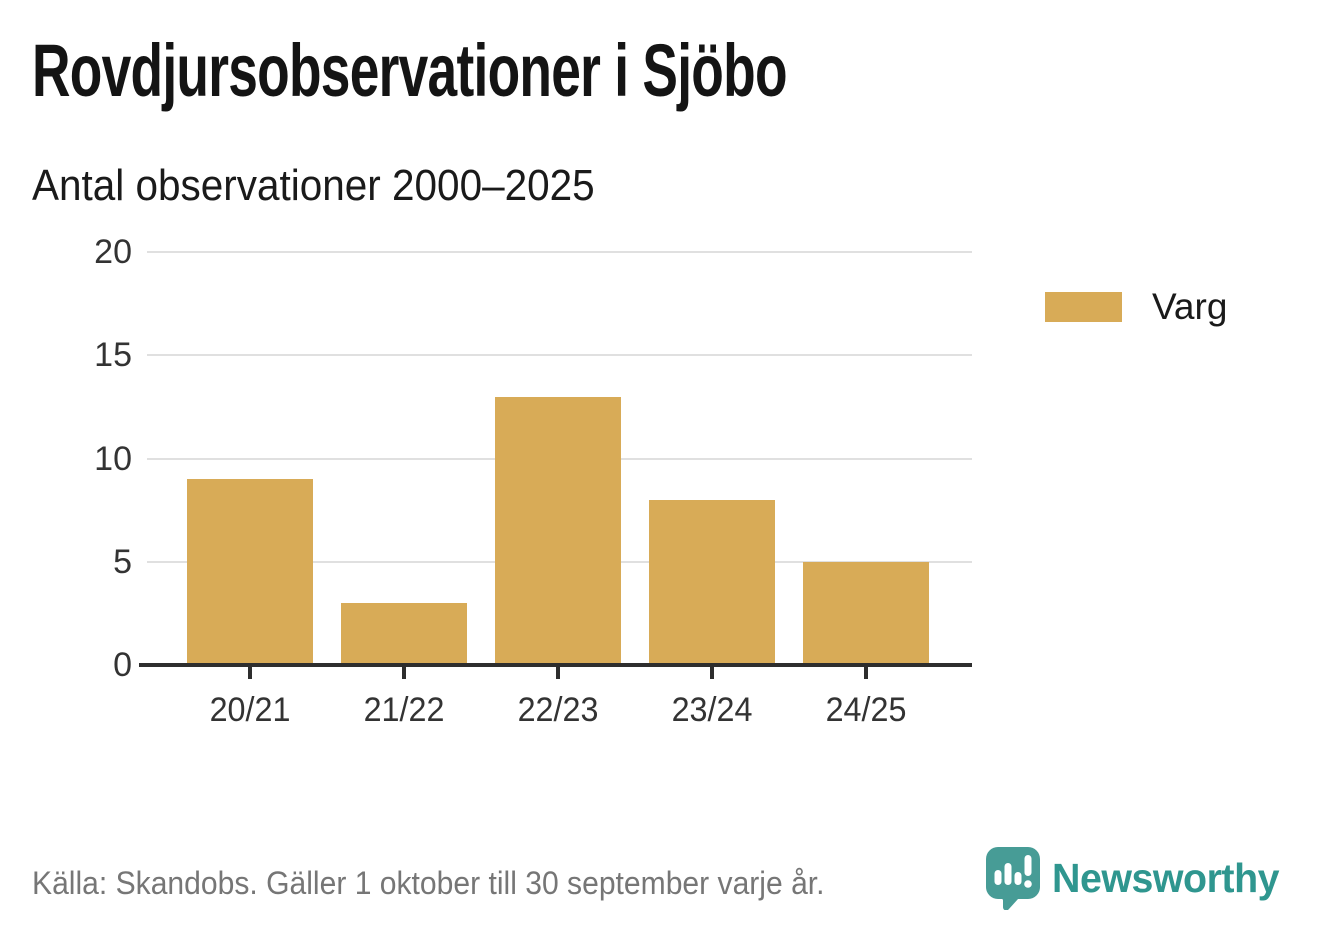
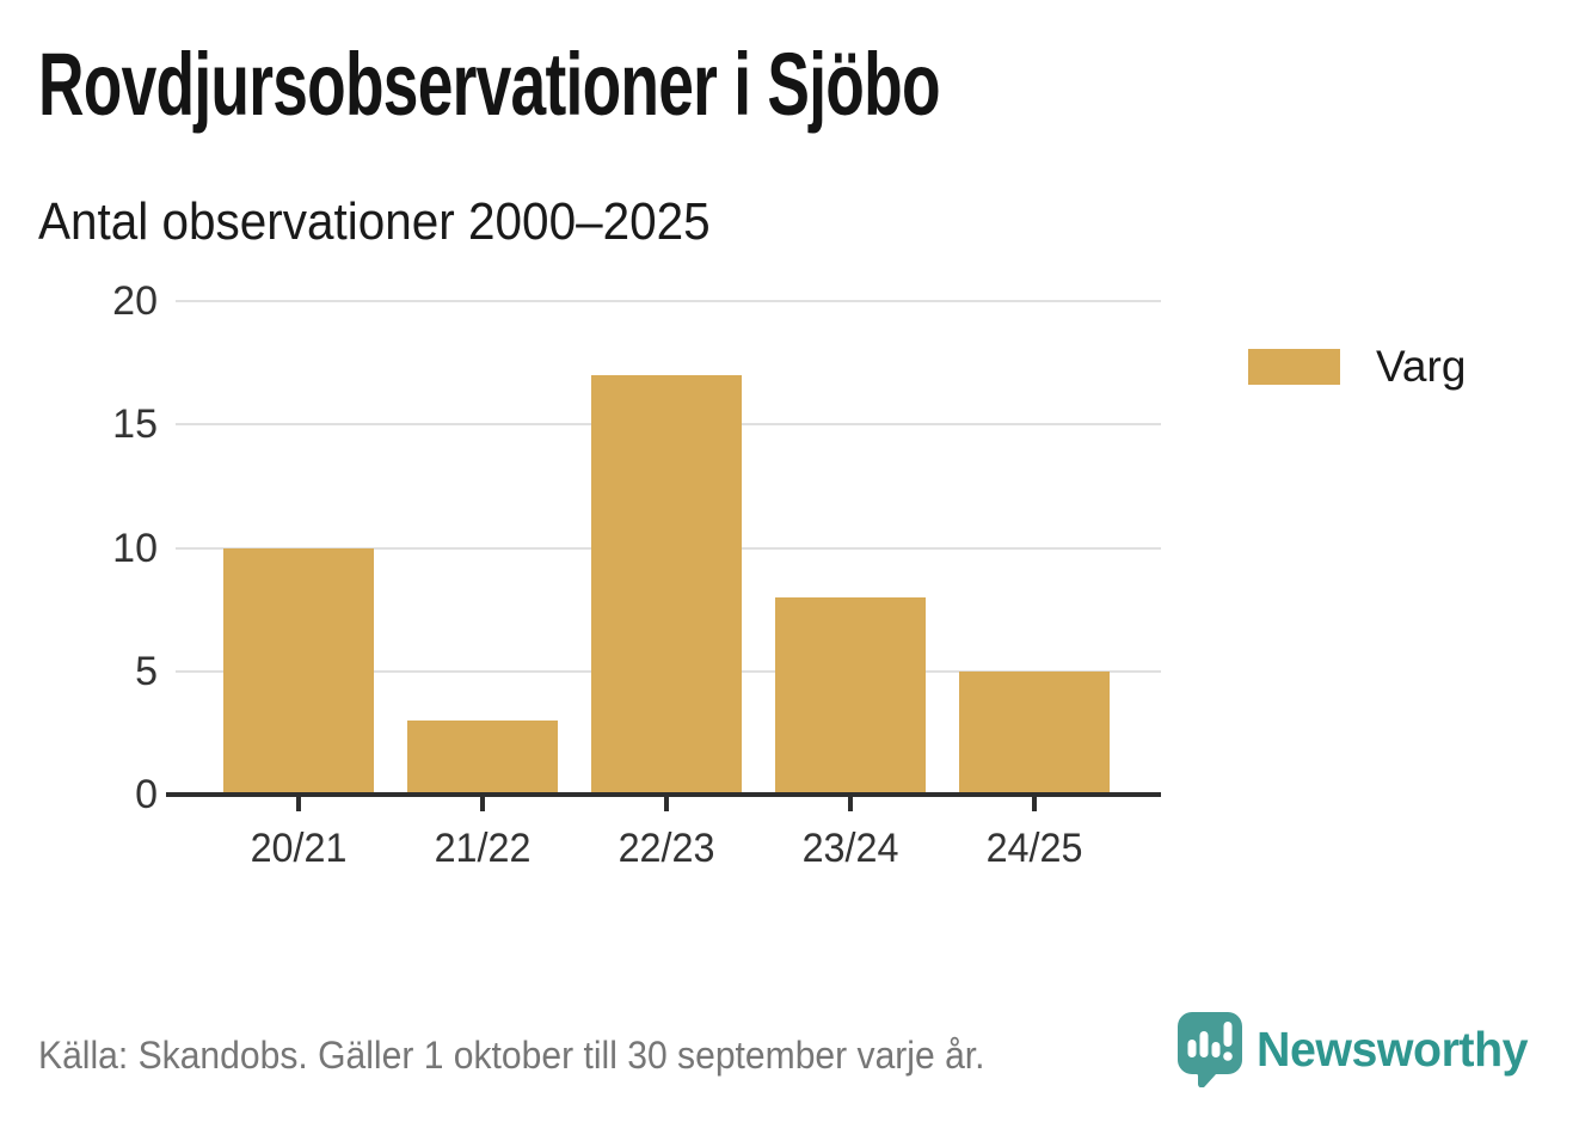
20/21: 9 -> 10
22/23: 13 -> 17
